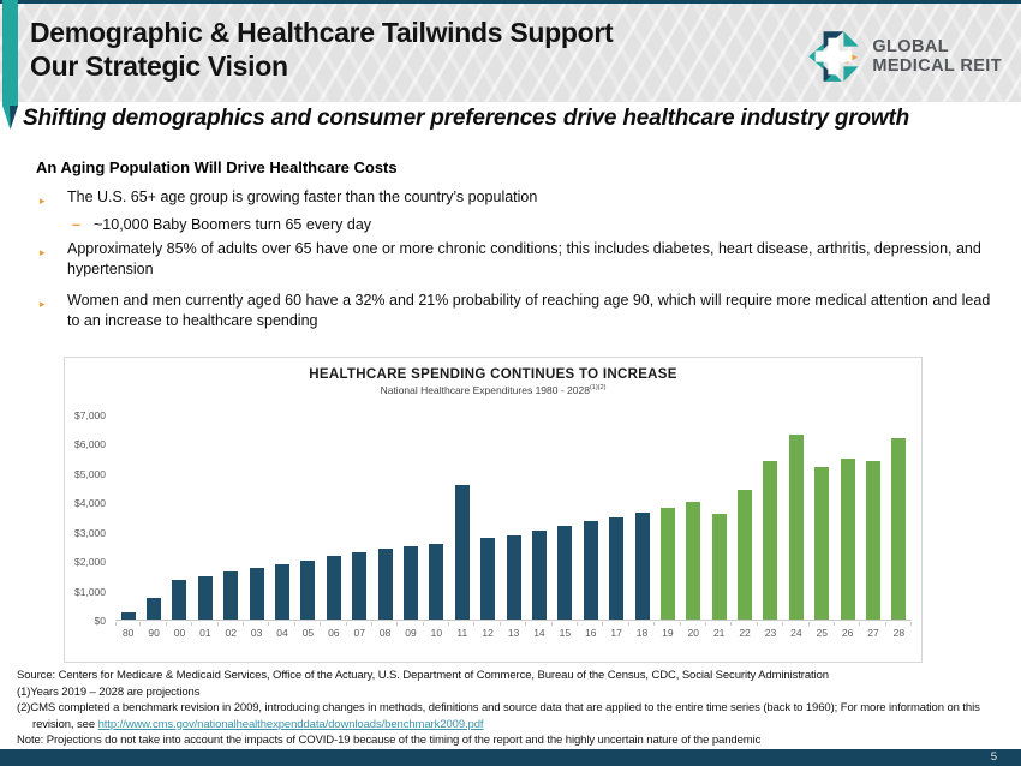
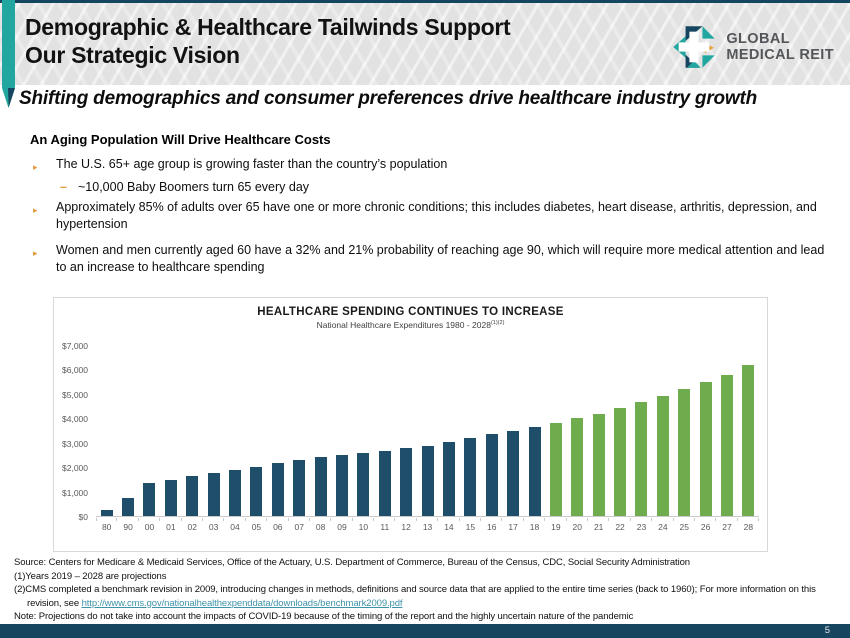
11: $4600 -> $2700
21: $3600 -> $4200
23: $5400 -> $4700
24: $6300 -> $4900
27: $5400 -> $5800
